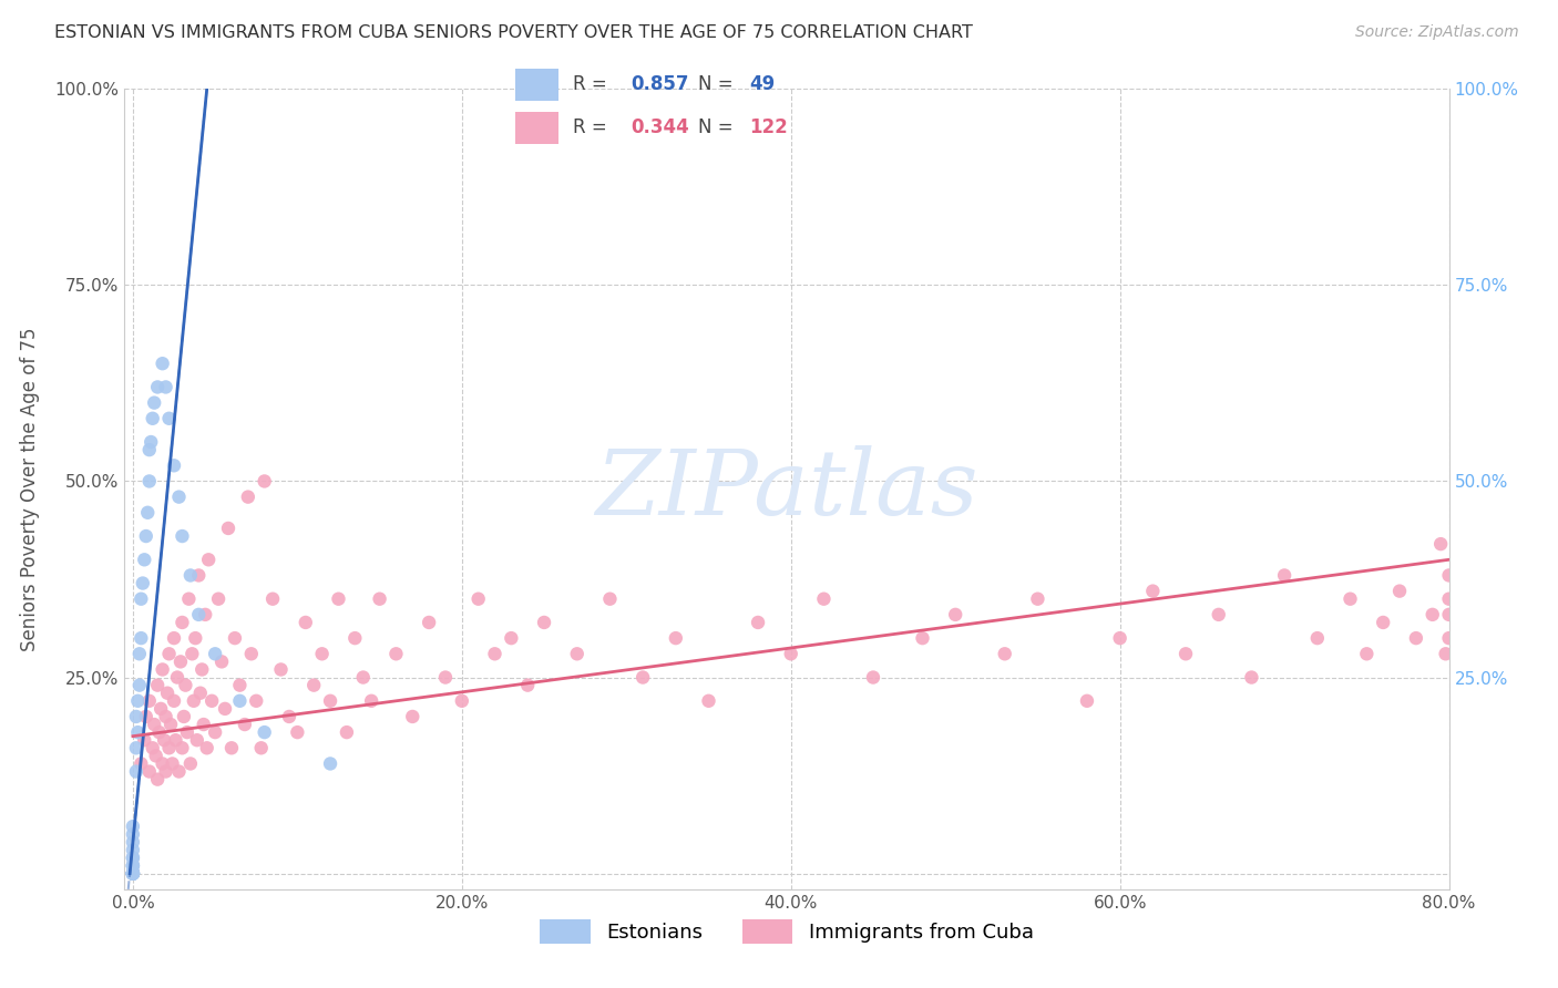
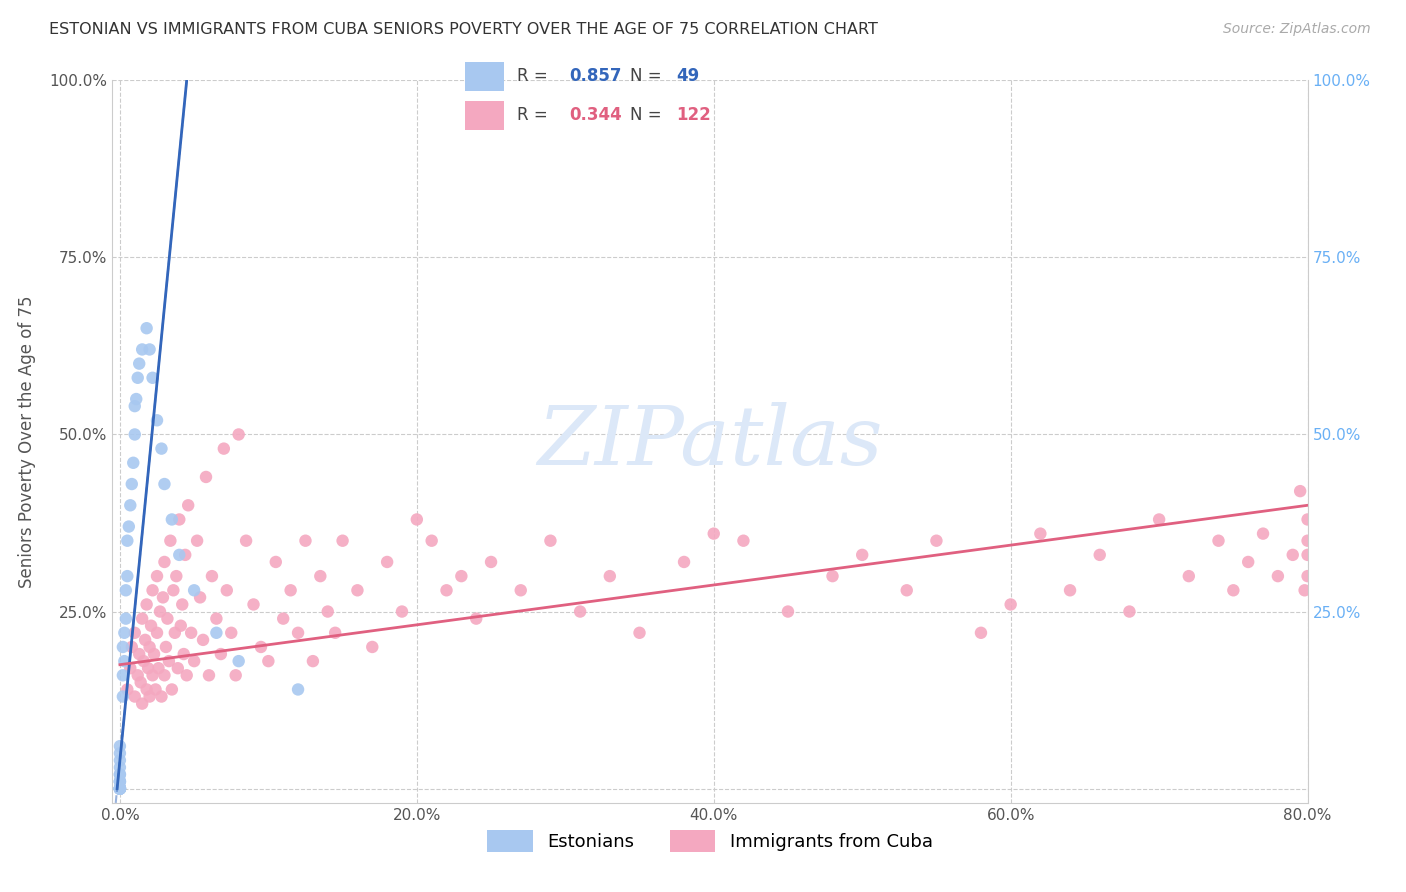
Immigrants from Cuba/20.0%: 22% -> 38%
Immigrants from Cuba/40.0%: 28% -> 36%
Immigrants from Cuba/60.0%: 30% -> 26%
